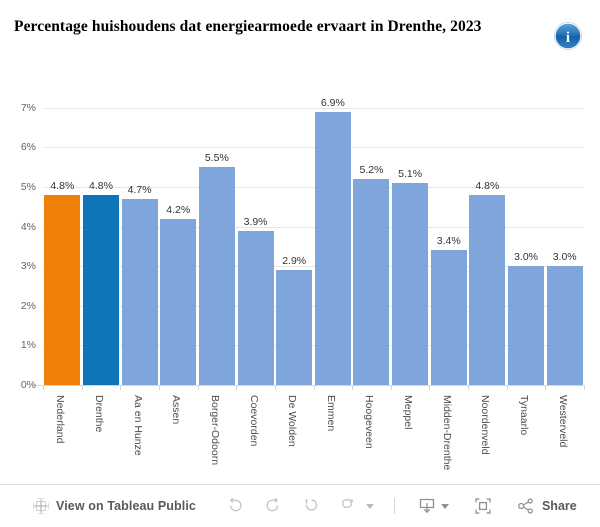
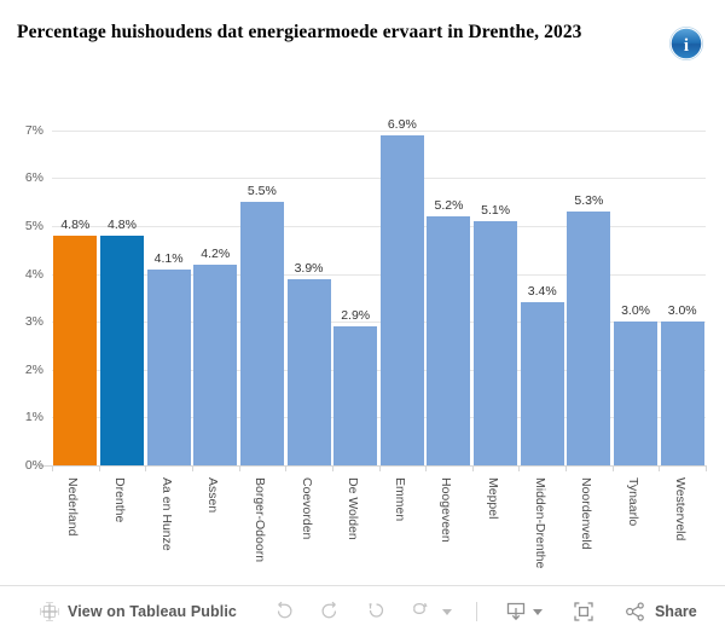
Aa en Hunze: 4.7% -> 4.1%
Noordenveld: 4.8% -> 5.3%
